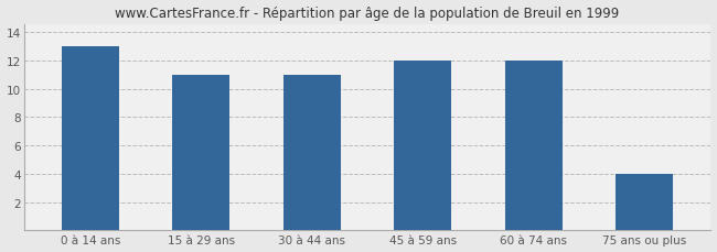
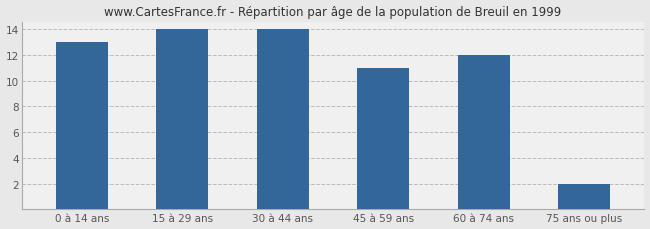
15 à 29 ans: 11 -> 14
30 à 44 ans: 11 -> 14
45 à 59 ans: 12 -> 11
75 ans ou plus: 4 -> 2
